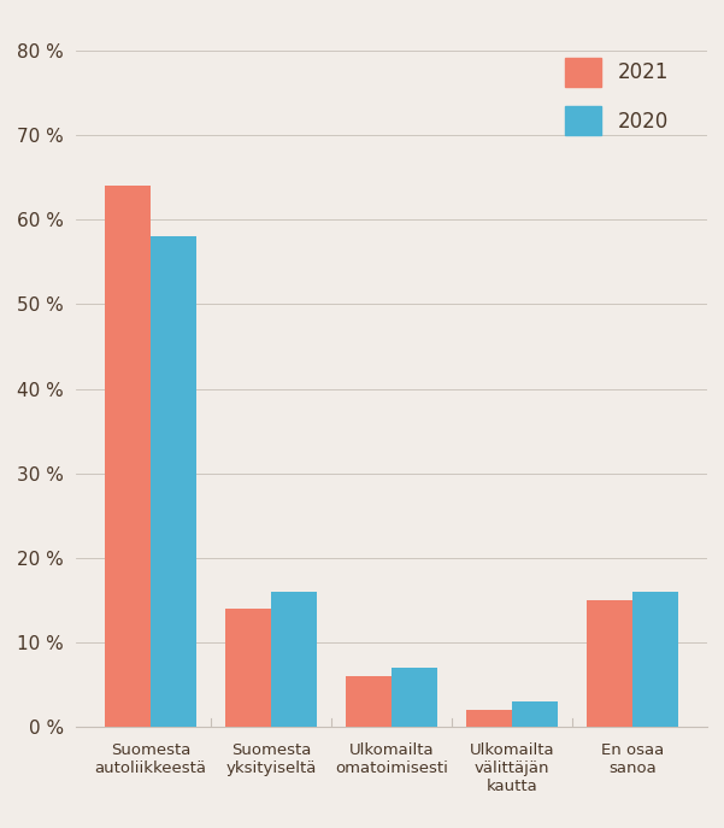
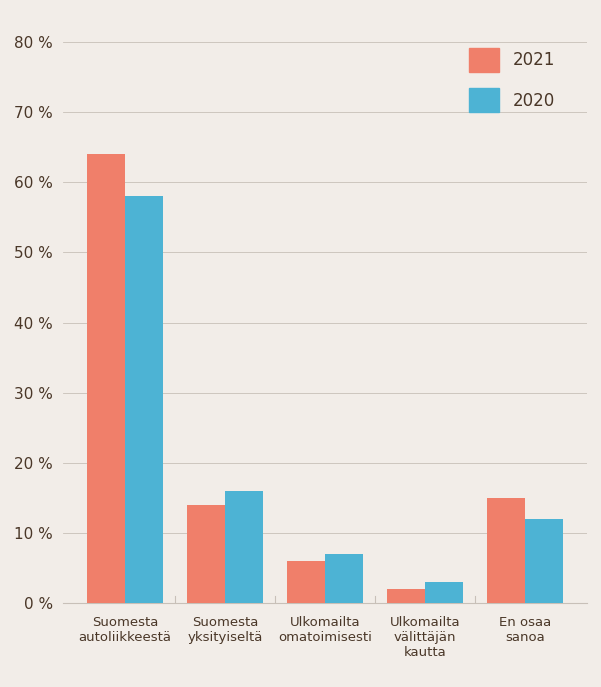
2020/En osaa sanoa: 16 % -> 12 %
